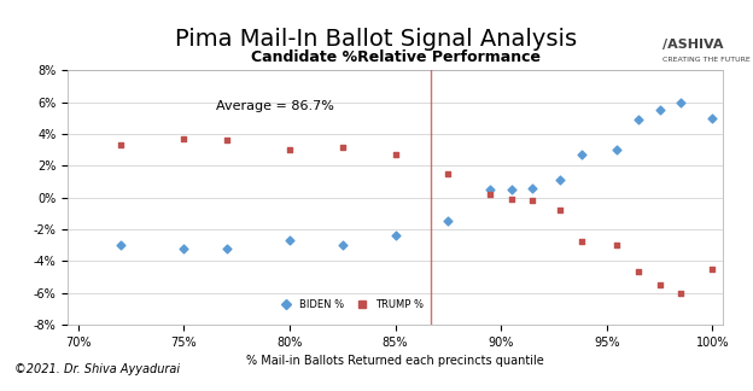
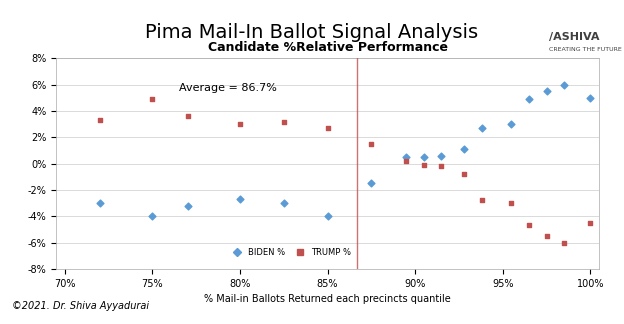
BIDEN %/75%: -3.2% -> -4.0%
TRUMP %/75%: 3.7% -> 4.9%
BIDEN %/85%: -2.4% -> -4.0%
